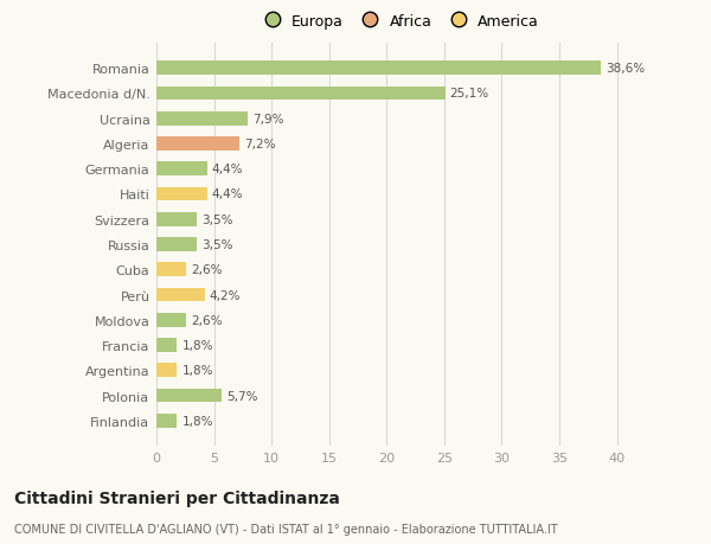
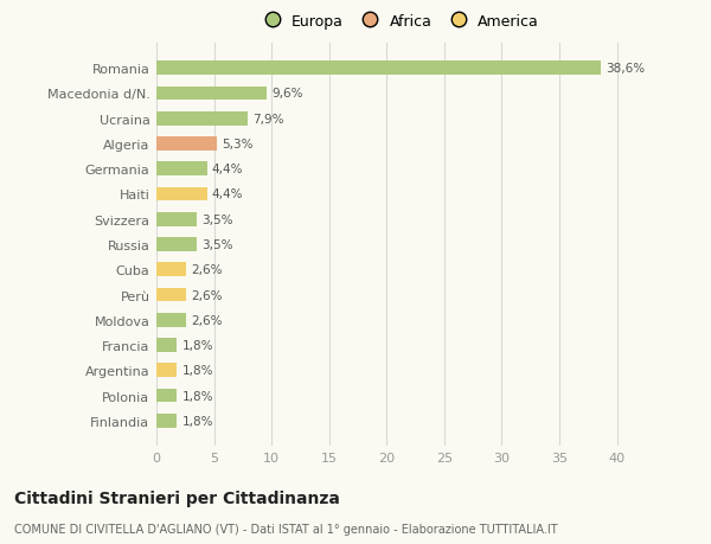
Macedonia d/N.: 25,1% -> 9,6%
Algeria: 7,2% -> 5,3%
Perù: 4,2% -> 2,6%
Polonia: 5,7% -> 1,8%
